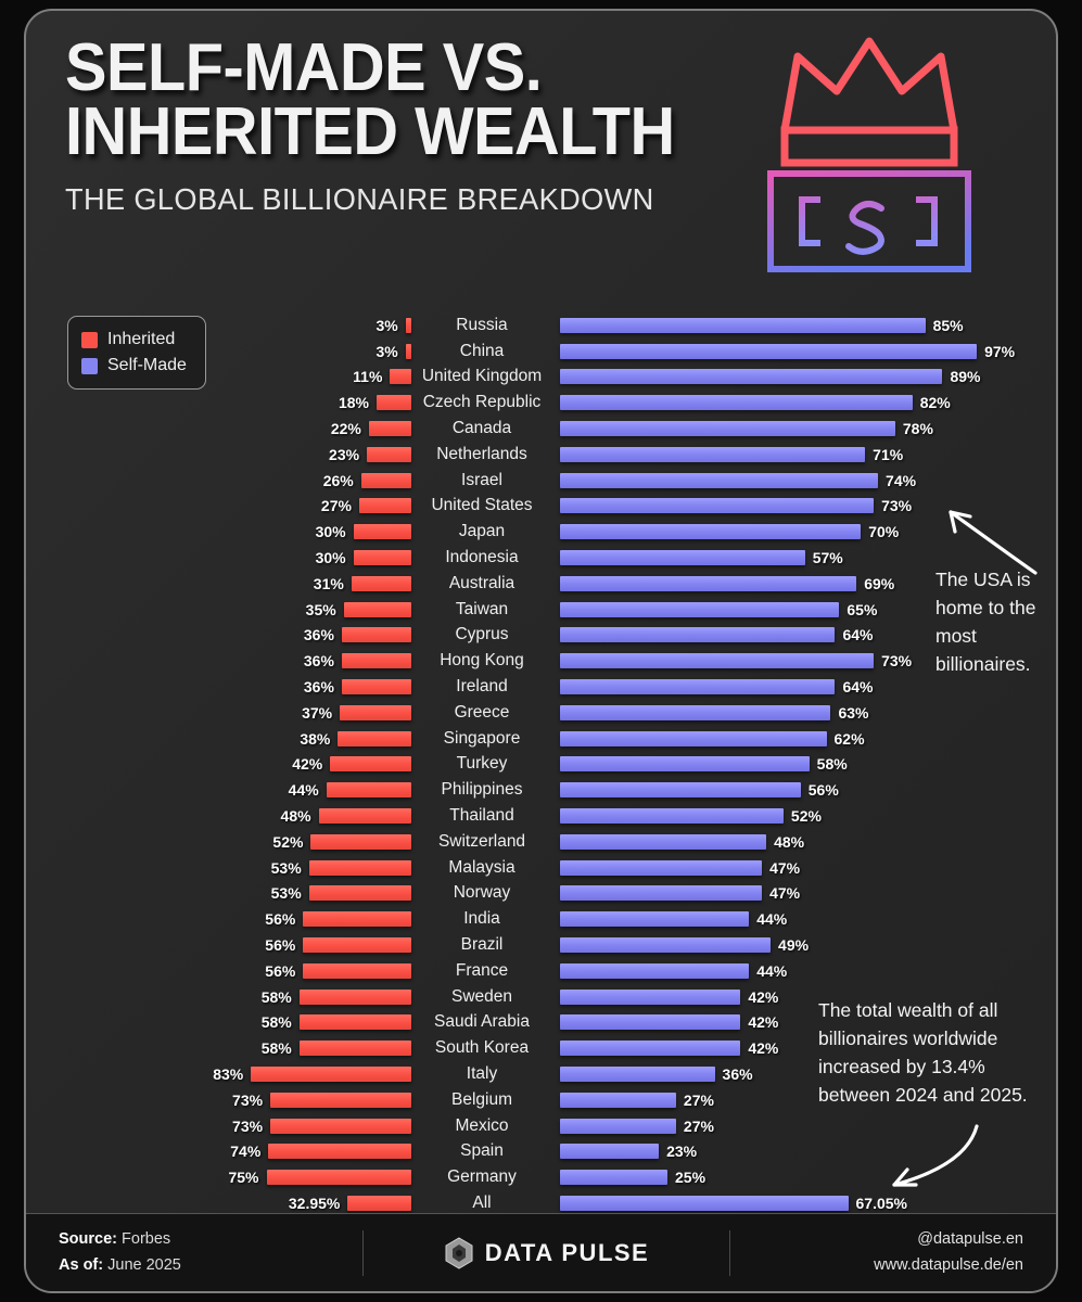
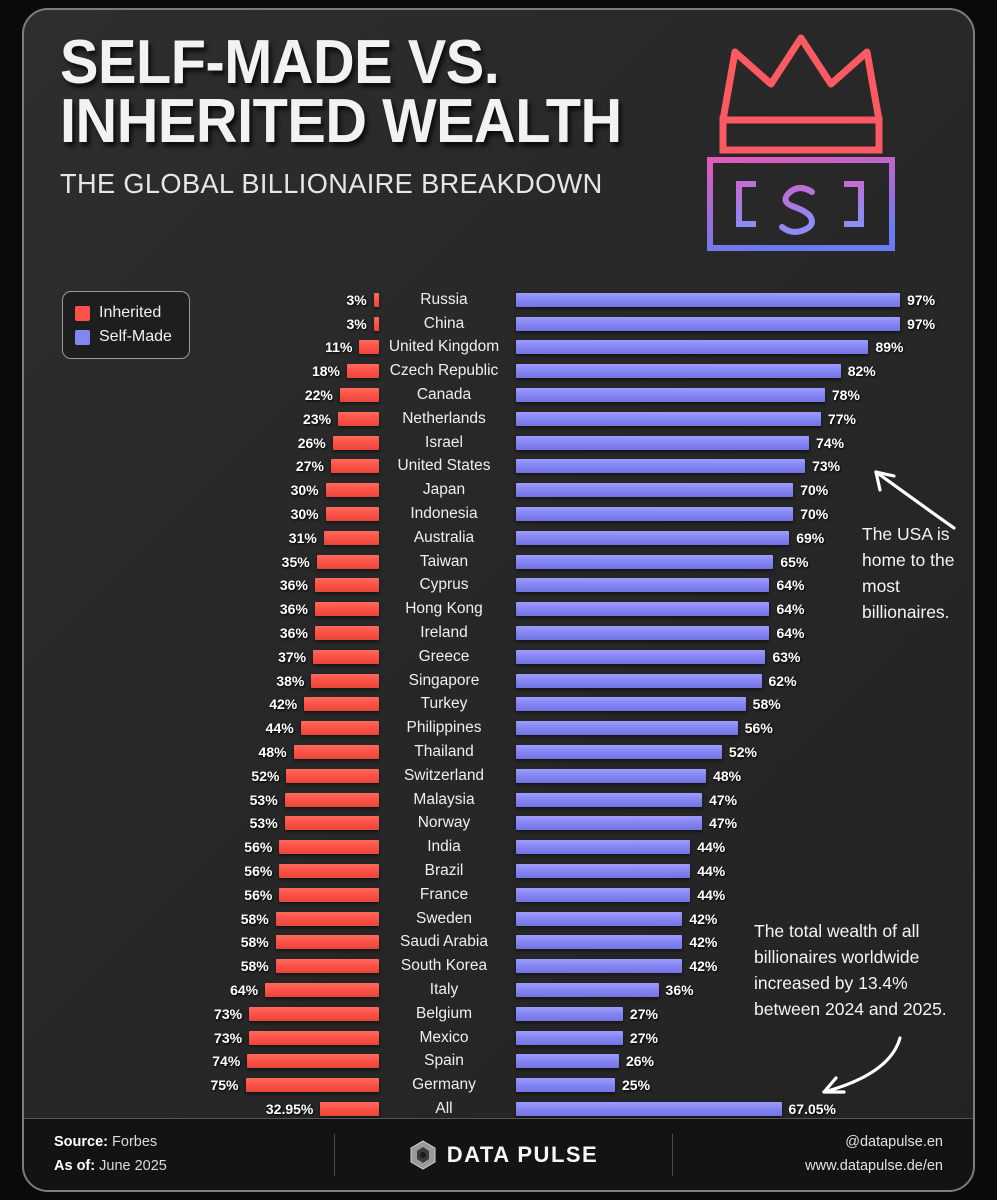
Self-Made/Russia: 85% -> 97%
Self-Made/Netherlands: 71% -> 77%
Self-Made/Indonesia: 57% -> 70%
Self-Made/Hong Kong: 73% -> 64%
Self-Made/Brazil: 49% -> 44%
Inherited/Italy: 83% -> 64%
Self-Made/Spain: 23% -> 26%
